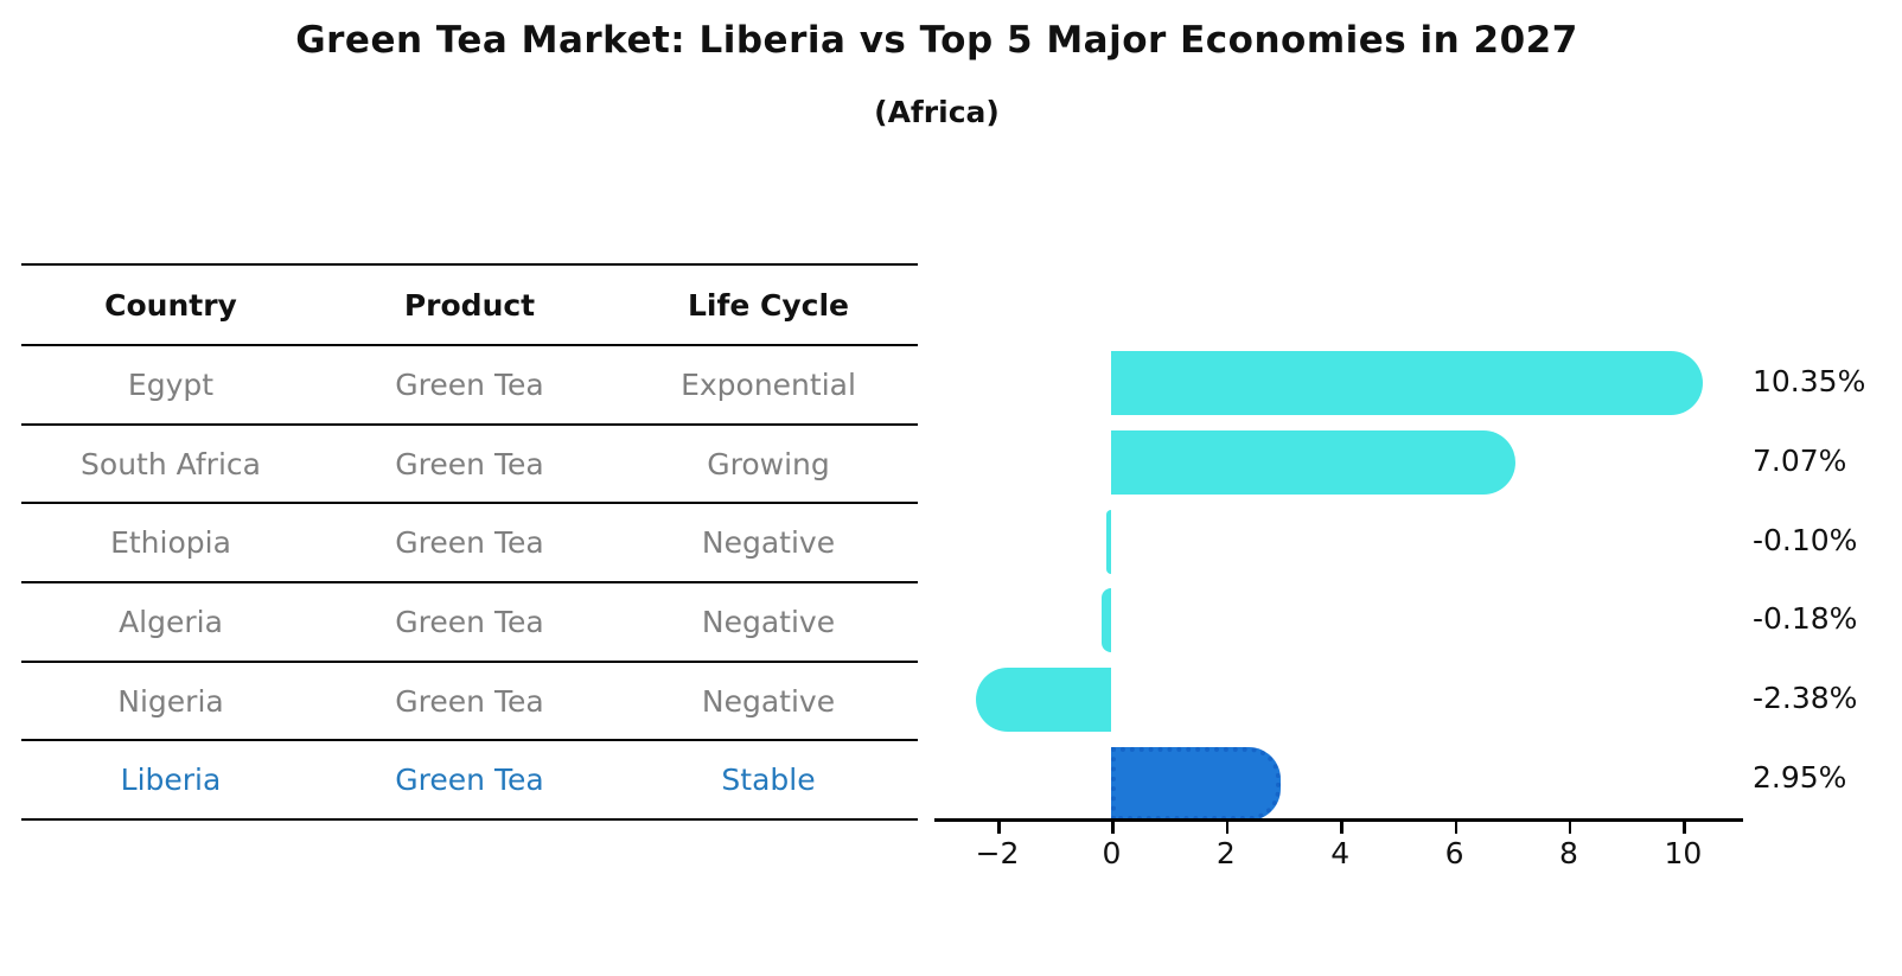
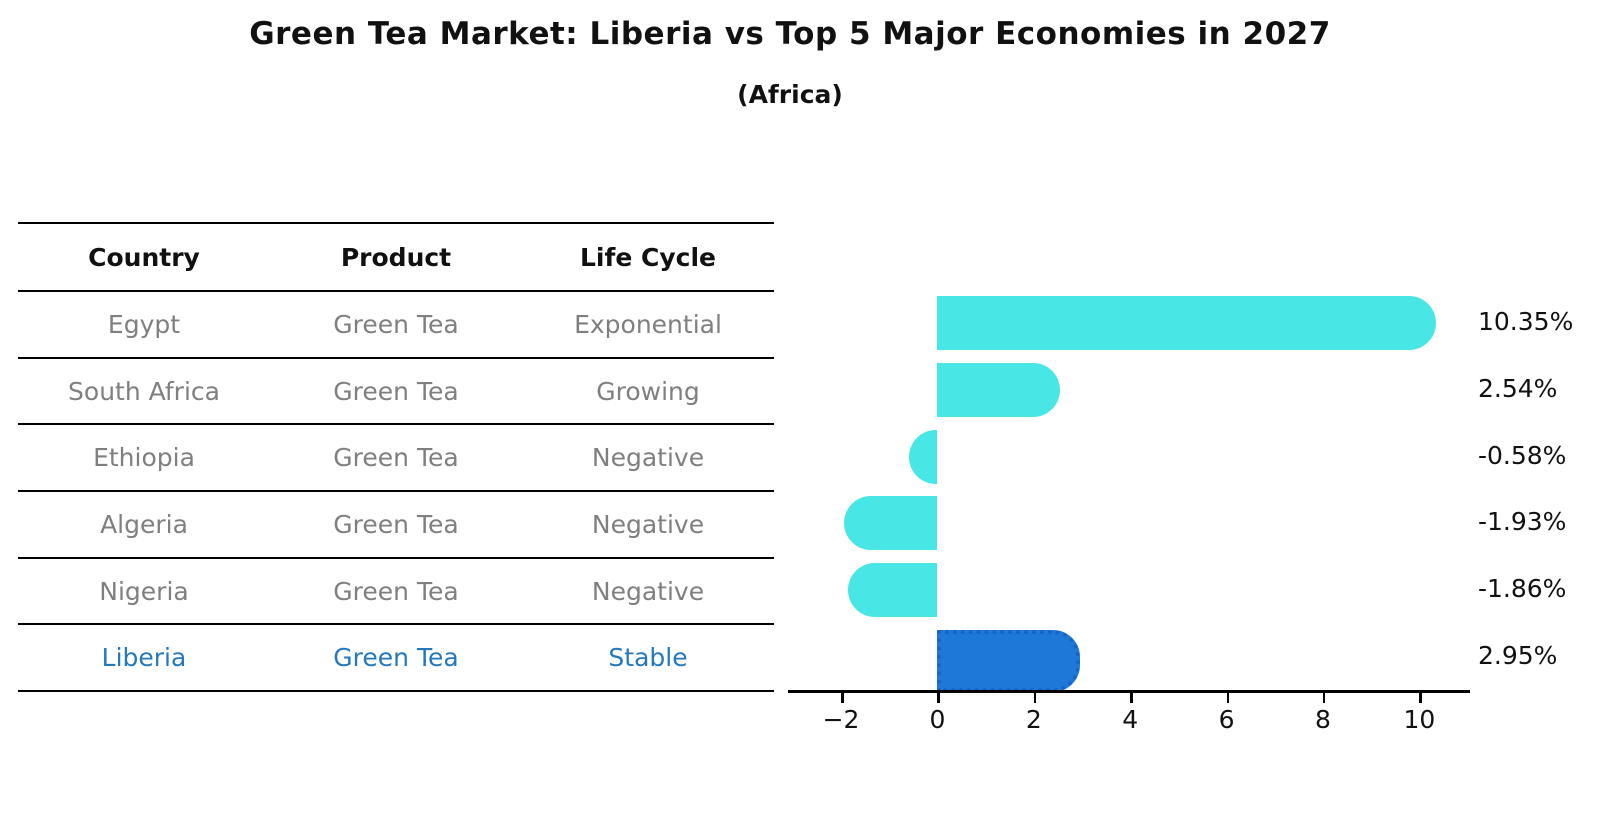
South Africa: 7.07% -> 2.54%
Ethiopia: -0.10% -> -0.58%
Algeria: -0.18% -> -1.93%
Nigeria: -2.38% -> -1.86%
